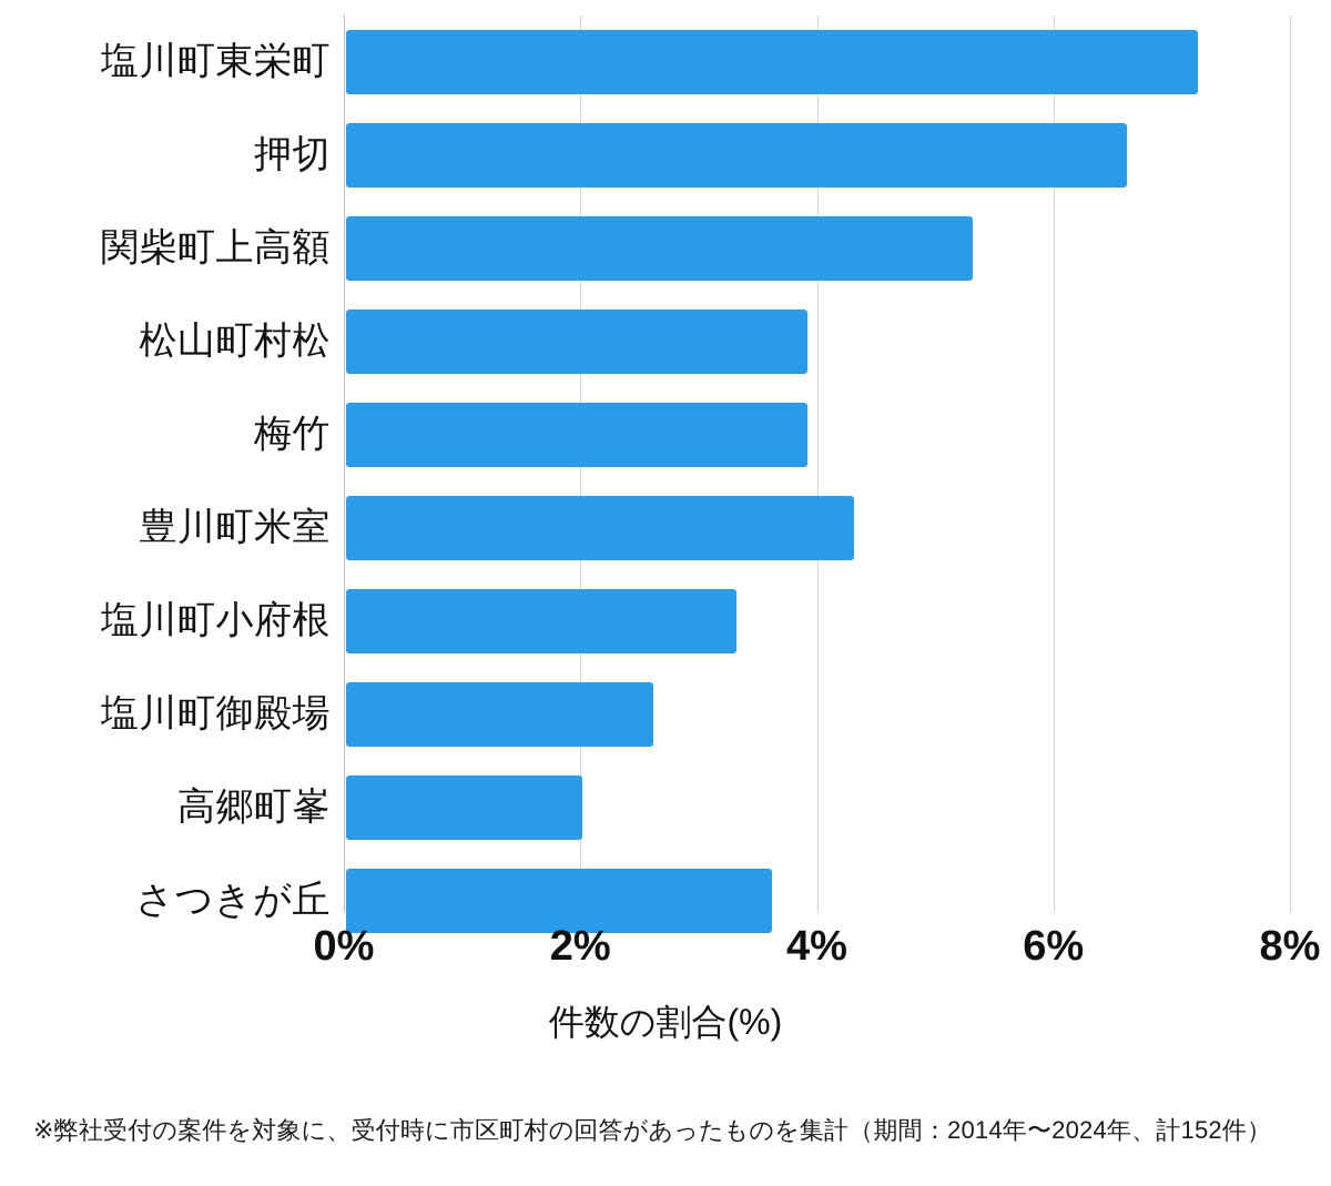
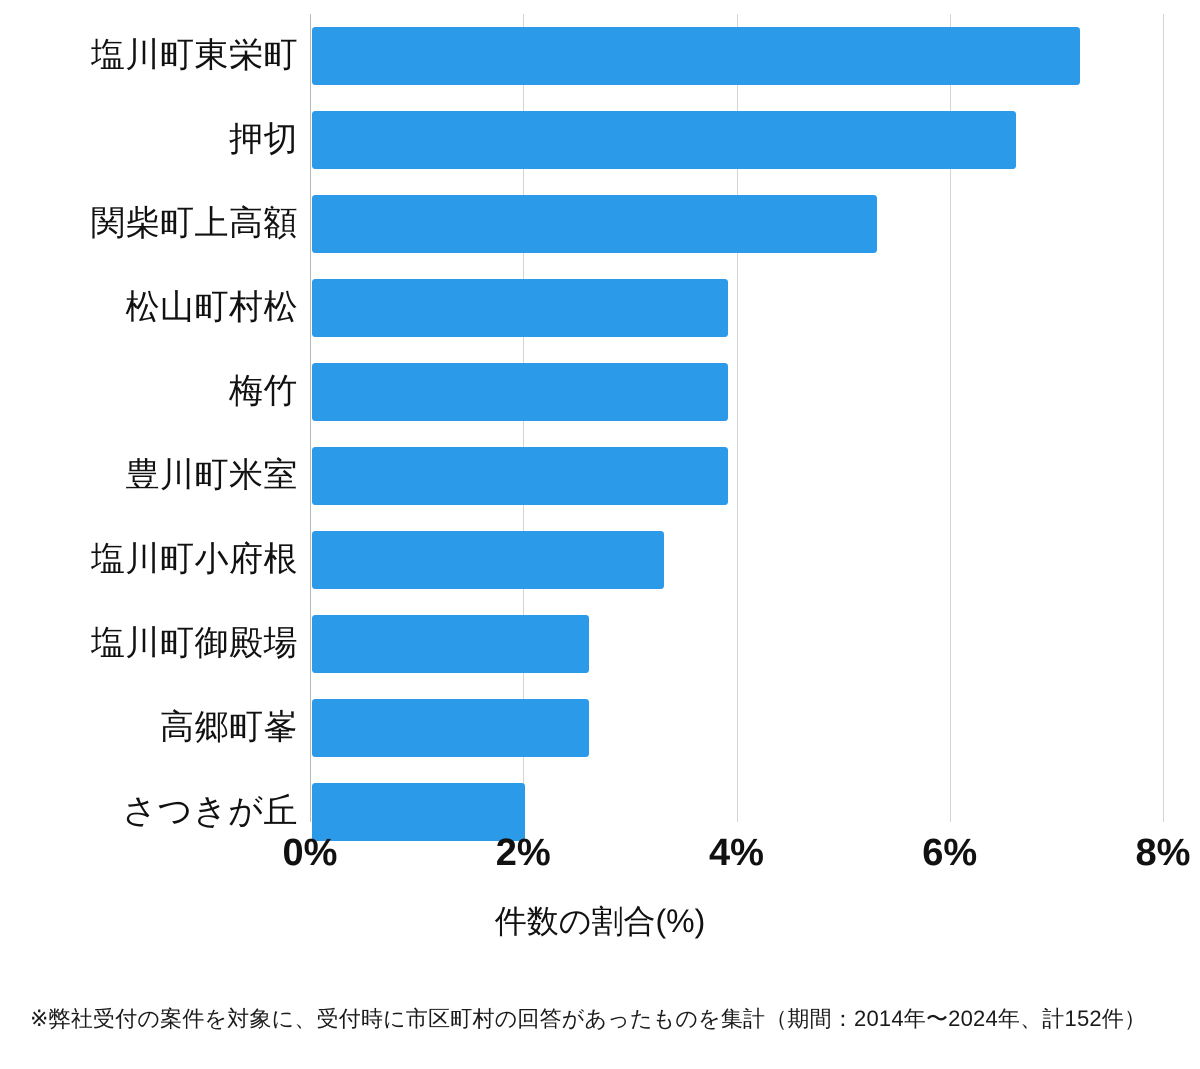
豊川町米室: 4.3% -> 3.9%
高郷町峯: 2.0% -> 2.6%
さつきが丘: 3.6% -> 2.0%
